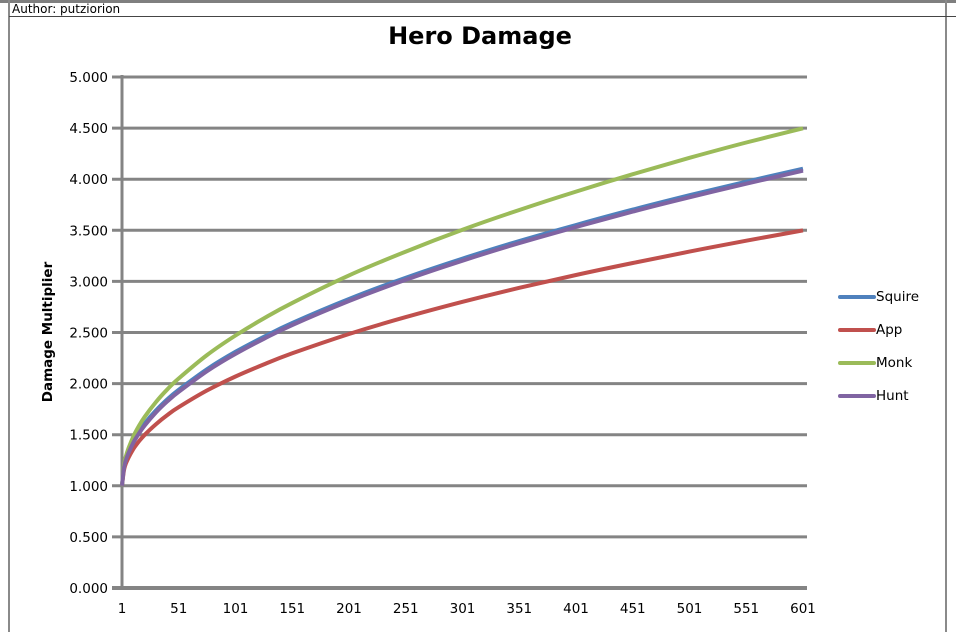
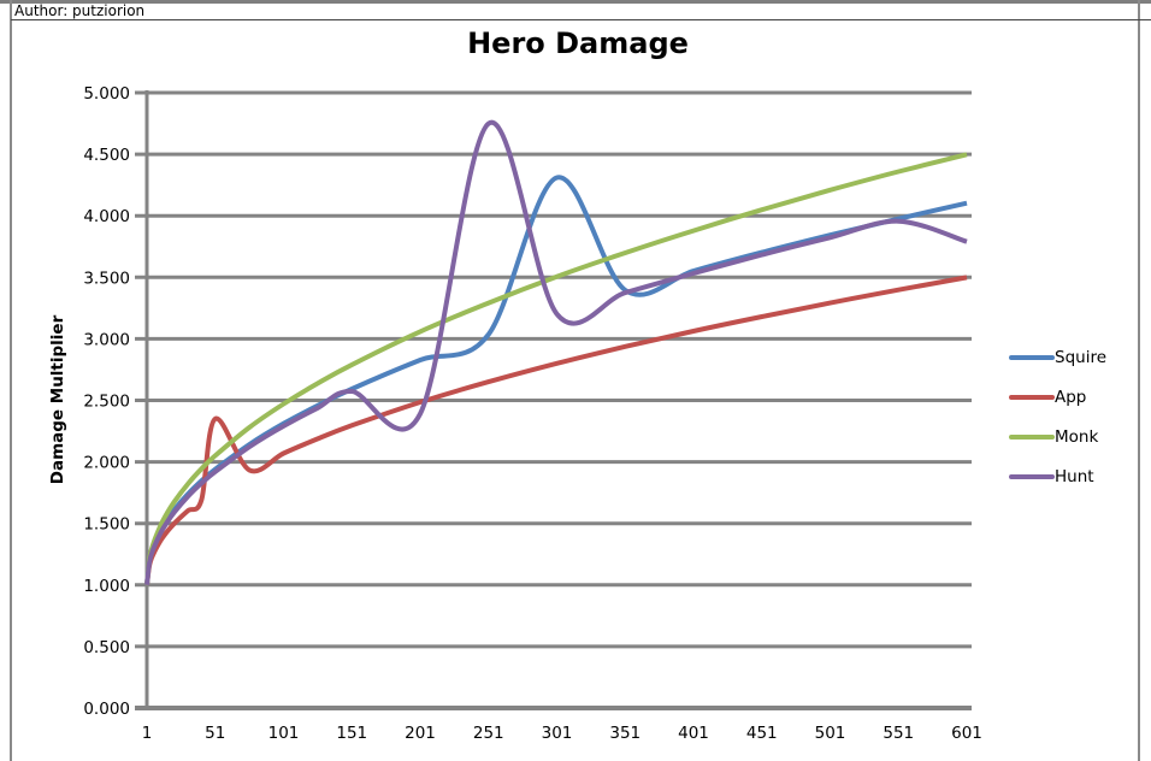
App/51: 1.77 -> 2.35
Hunt/201: 2.81 -> 2.39
Hunt/251: 3.02 -> 4.75
Squire/301: 3.22 -> 4.31
Hunt/601: 4.08 -> 3.79
